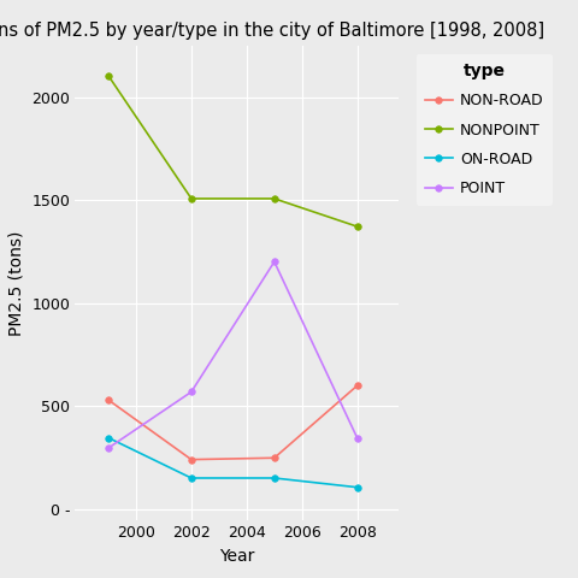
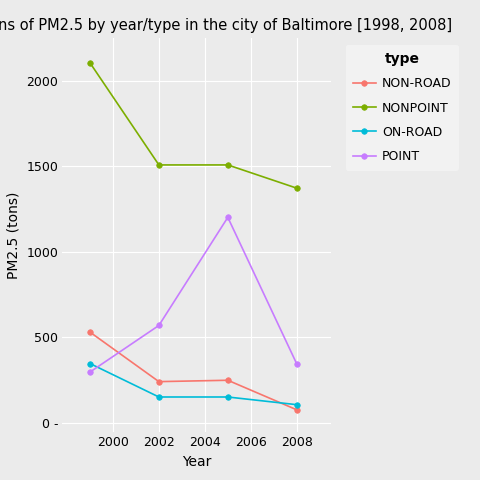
NON-ROAD/2008: 600 -> 80
